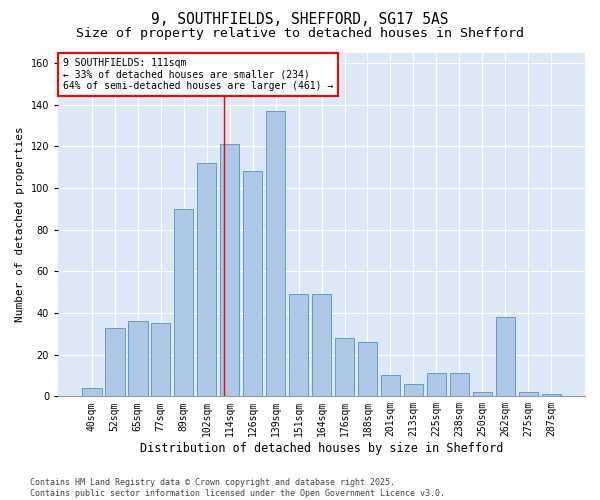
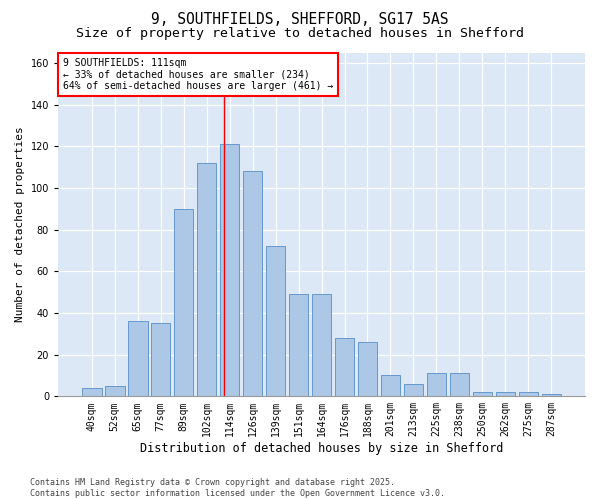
52sqm: 33 -> 5
139sqm: 137 -> 72
262sqm: 38 -> 2
